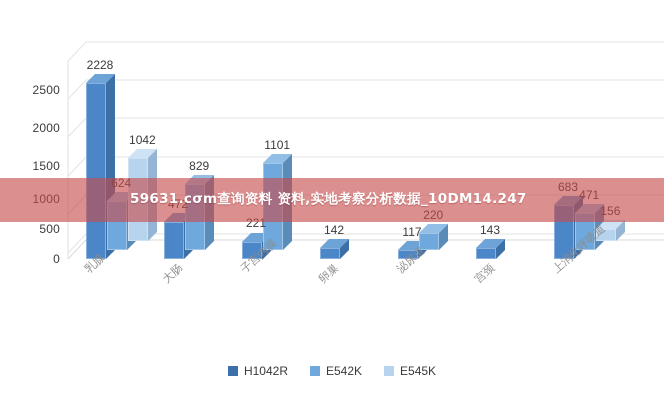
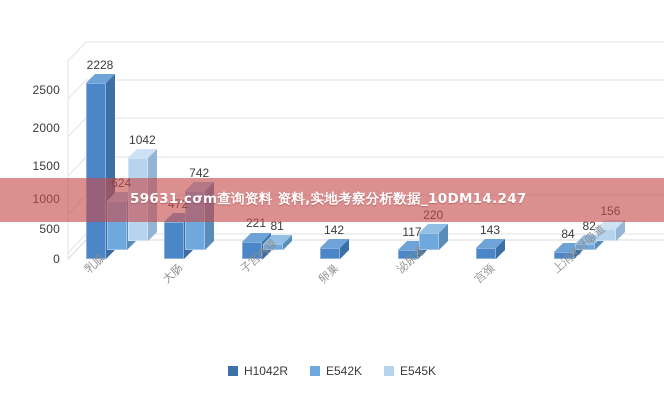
E542K/大肠: 829 -> 742
E542K/子宫内膜: 1101 -> 81
H1042R/上消化呼吸道: 683 -> 84
E542K/上消化呼吸道: 471 -> 82
